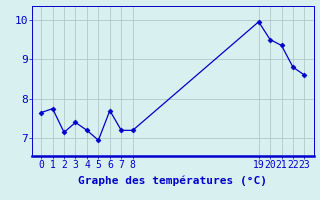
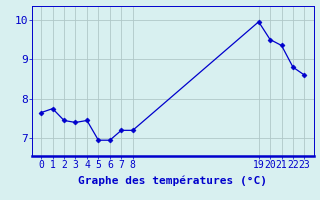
2: 7.15 -> 7.45
4: 7.20 -> 7.45
6: 7.70 -> 6.95
